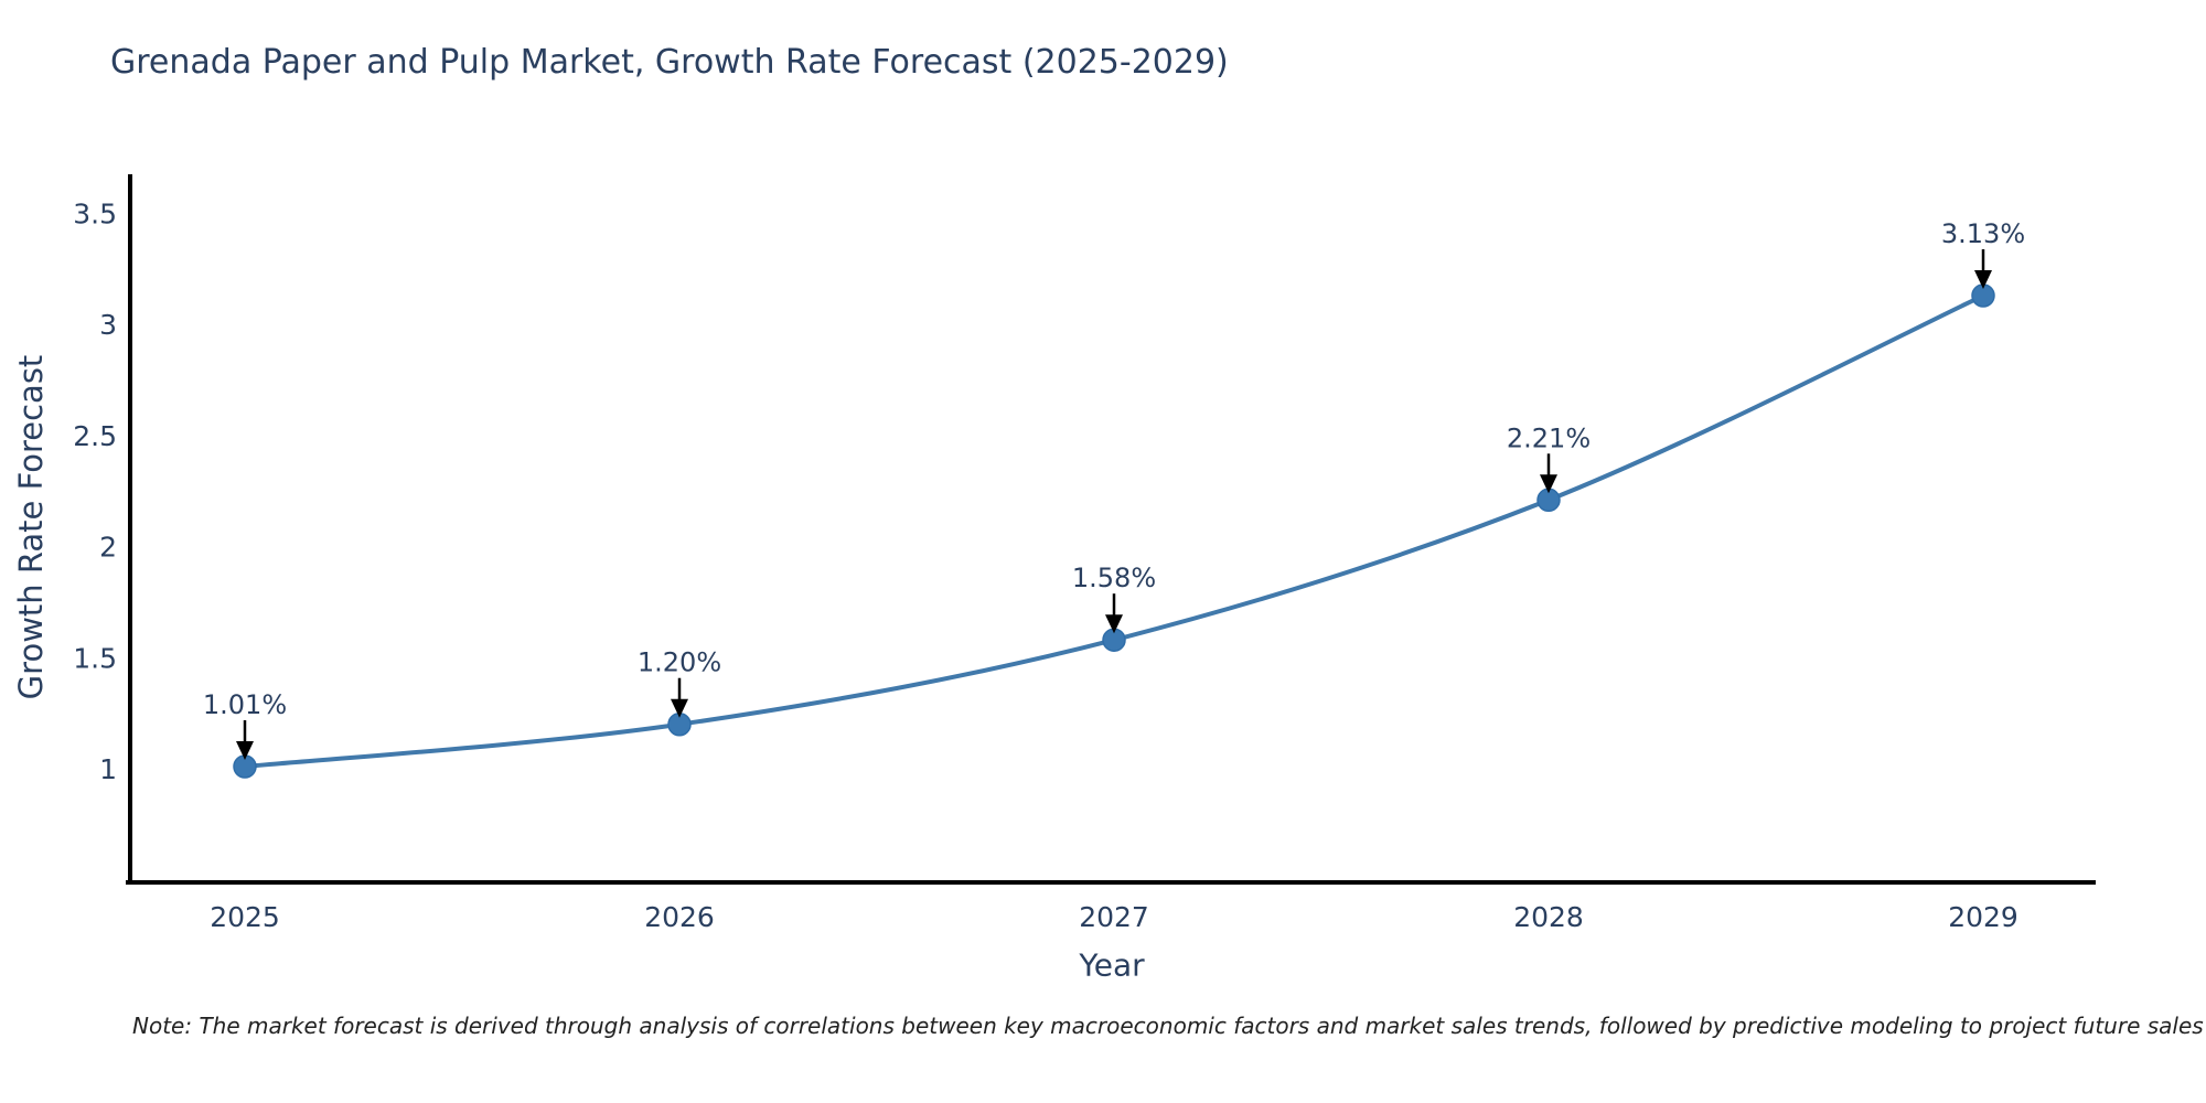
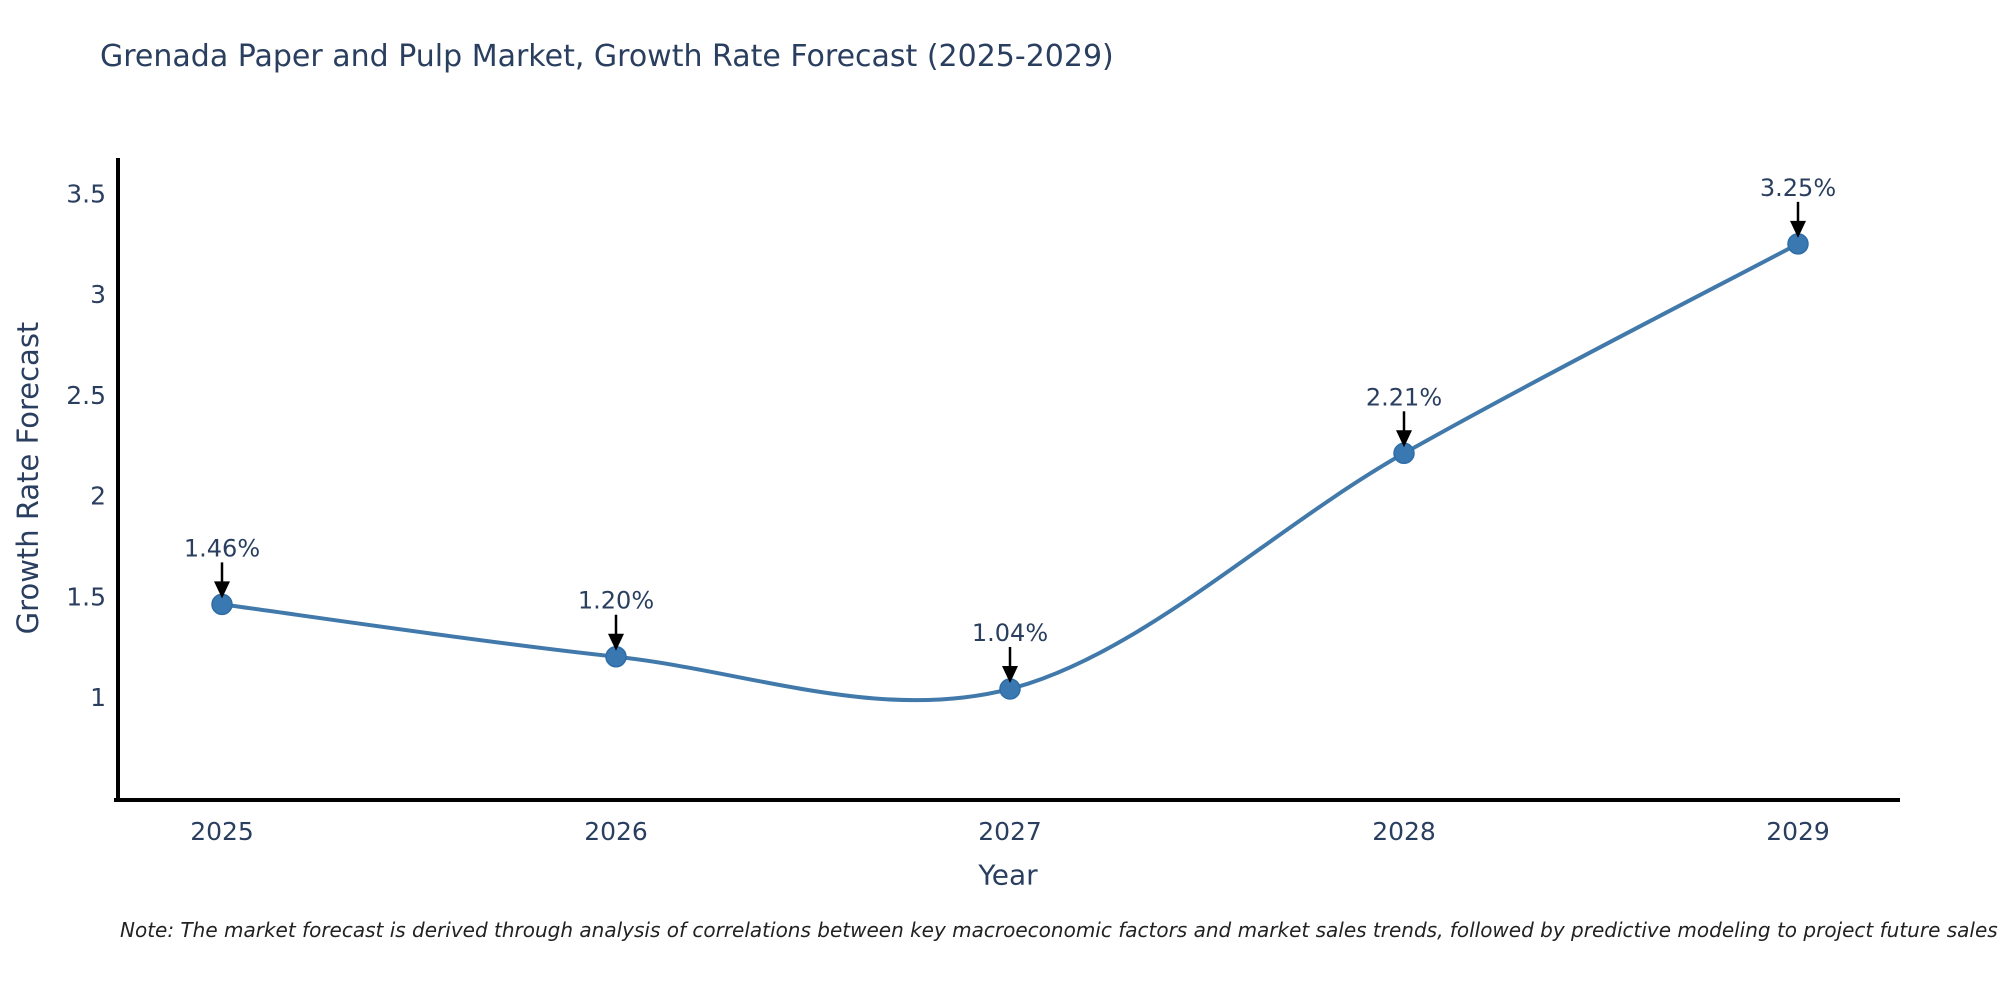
2025: 1.01% -> 1.46%
2027: 1.58% -> 1.04%
2029: 3.13% -> 3.25%
